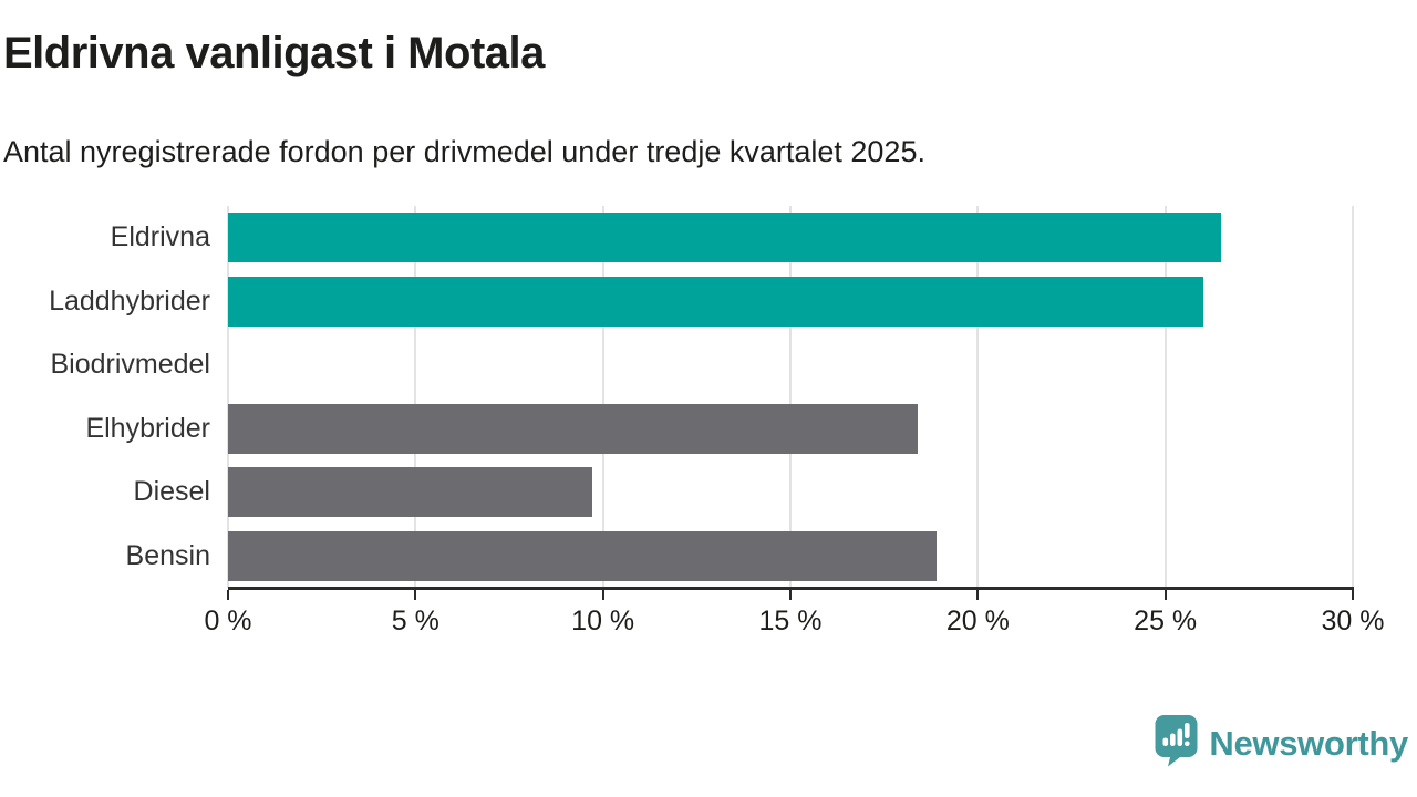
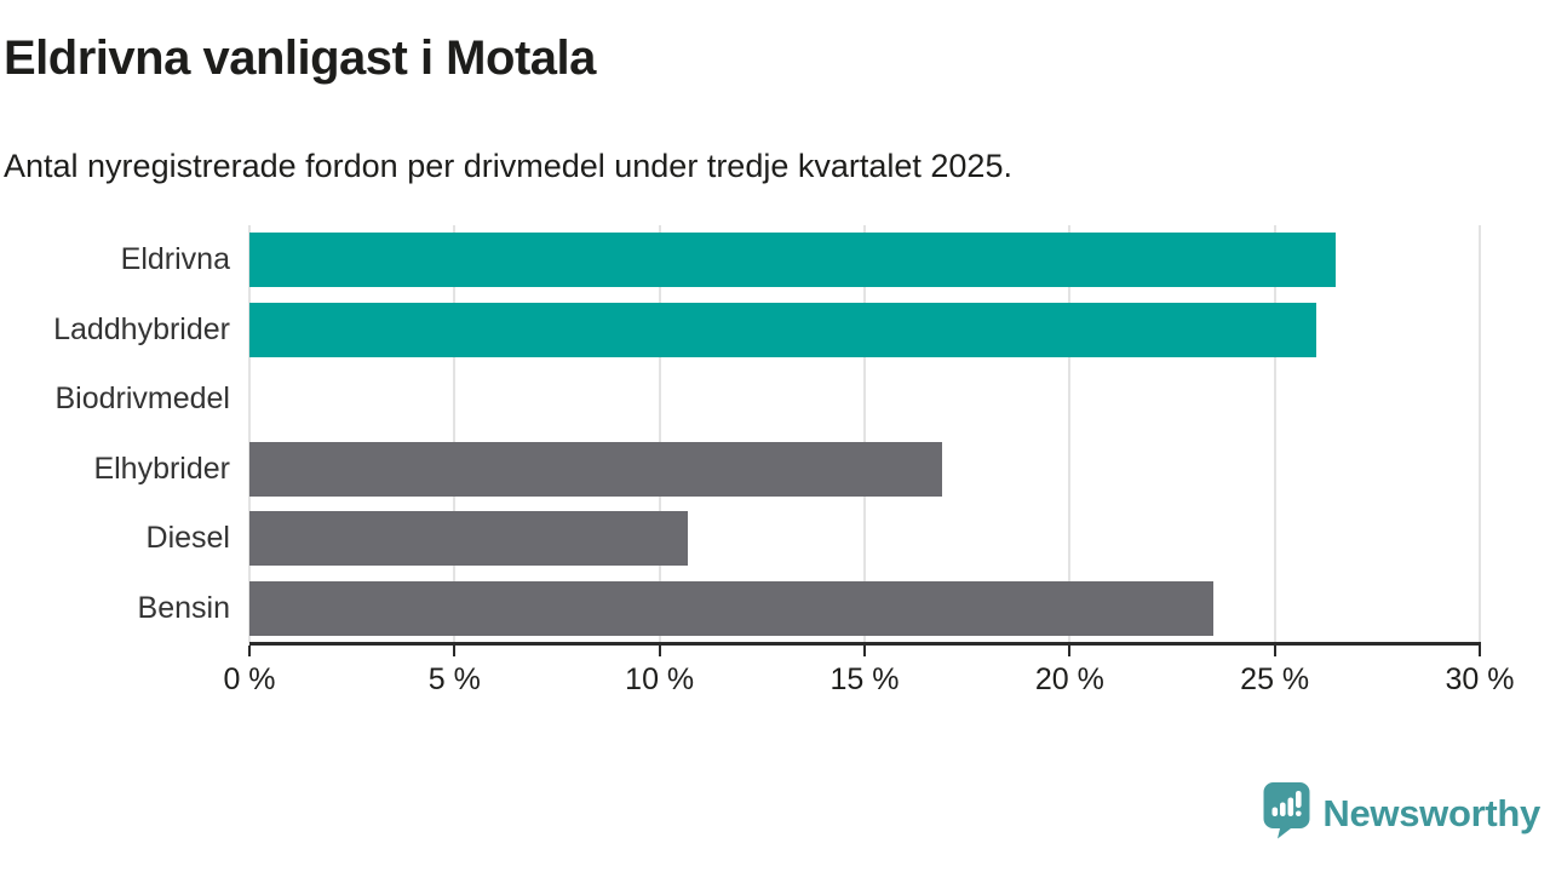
Elhybrider: 18.4% -> 16.9%
Diesel: 9.7% -> 10.7%
Bensin: 18.9% -> 23.5%
